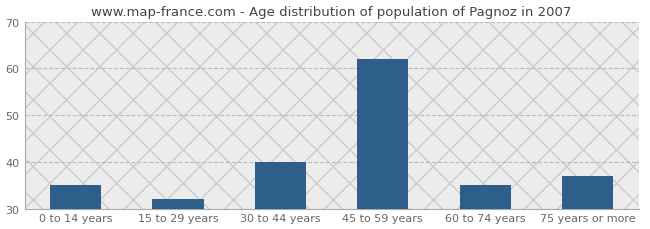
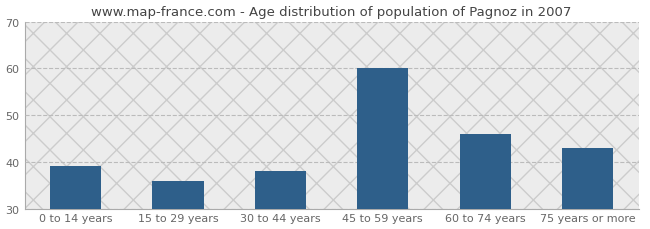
0 to 14 years: 35 -> 39
15 to 29 years: 32 -> 36
30 to 44 years: 40 -> 38
45 to 59 years: 62 -> 60
60 to 74 years: 35 -> 46
75 years or more: 37 -> 43
